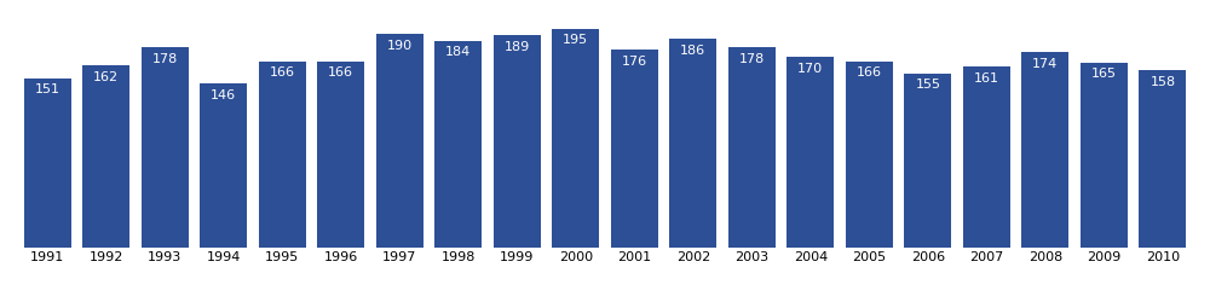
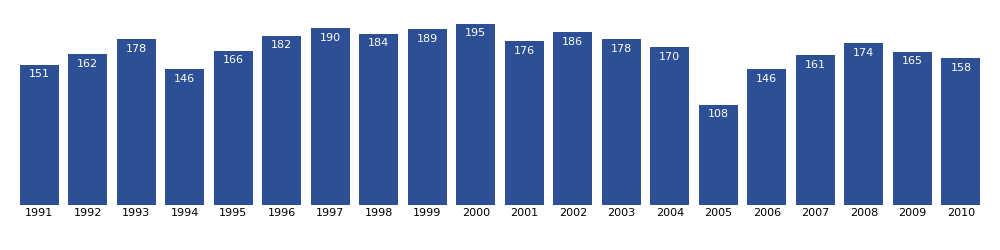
1996: 166 -> 182
2005: 166 -> 108
2006: 155 -> 146
